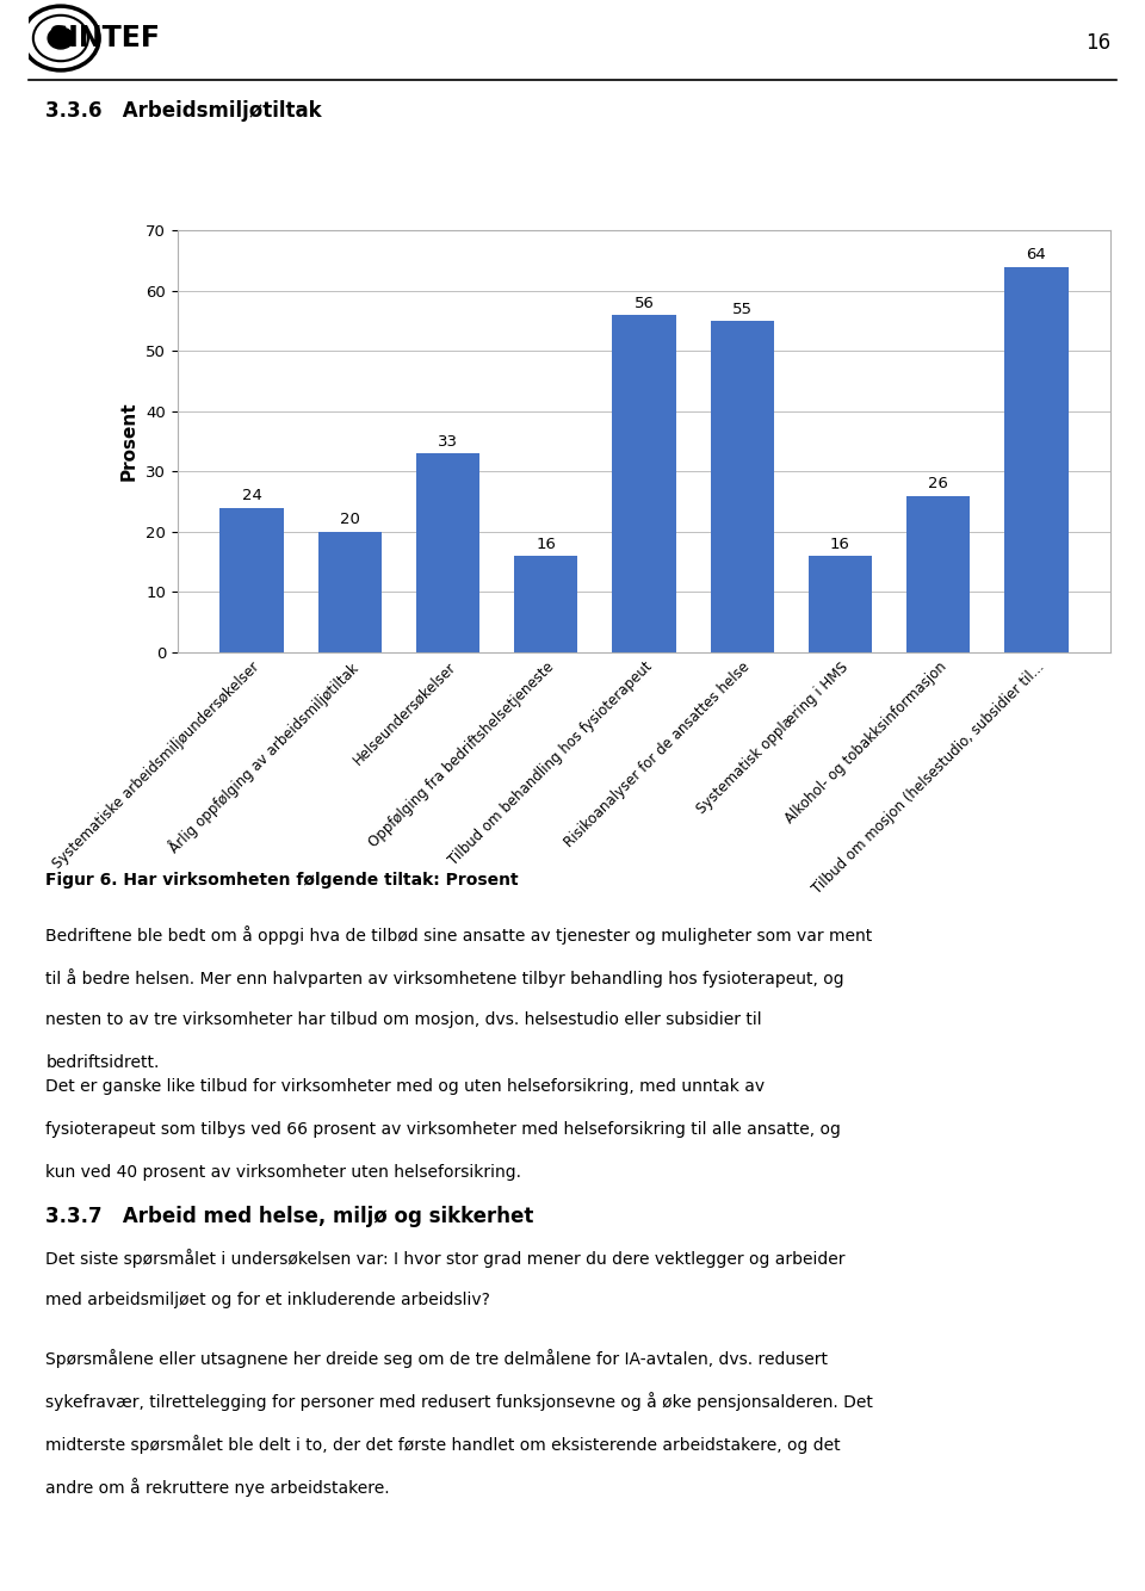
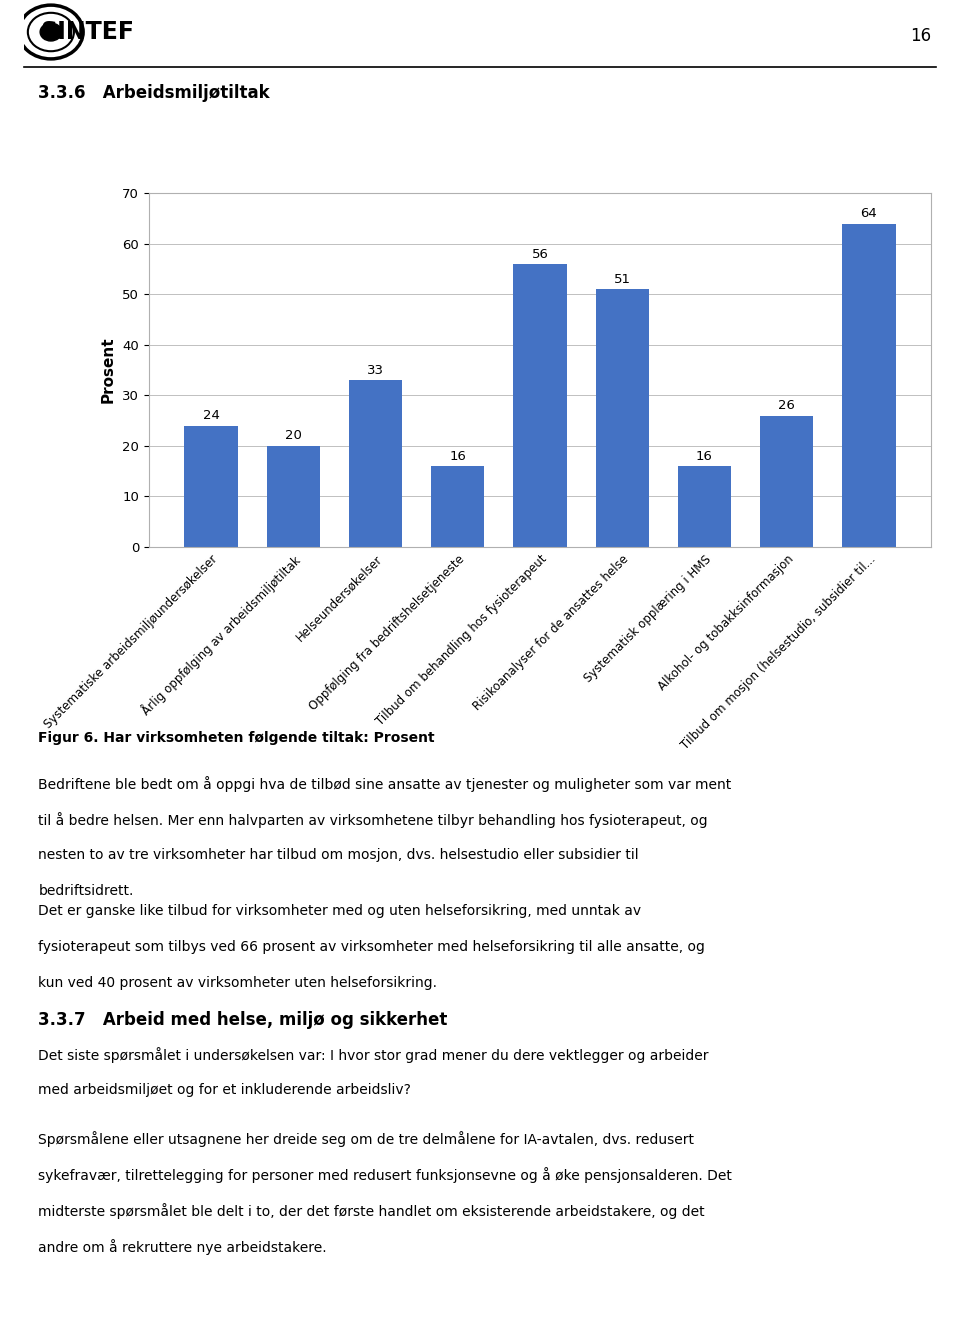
Risikoanalyser for de ansattes helse: 55 -> 51
